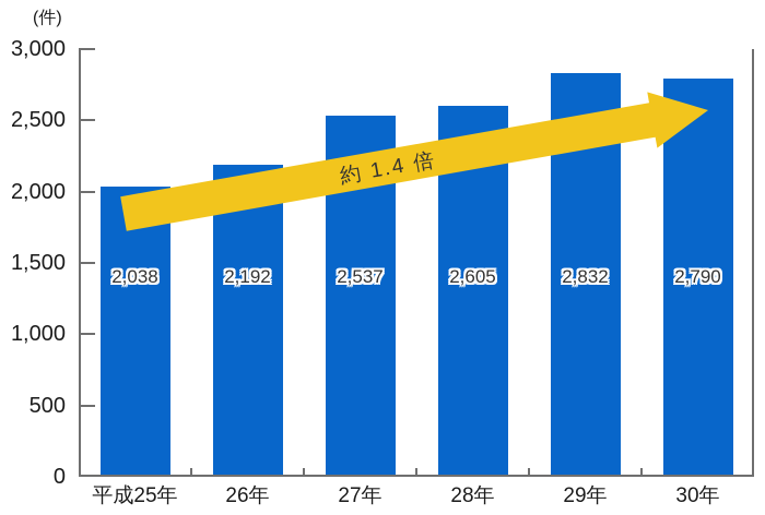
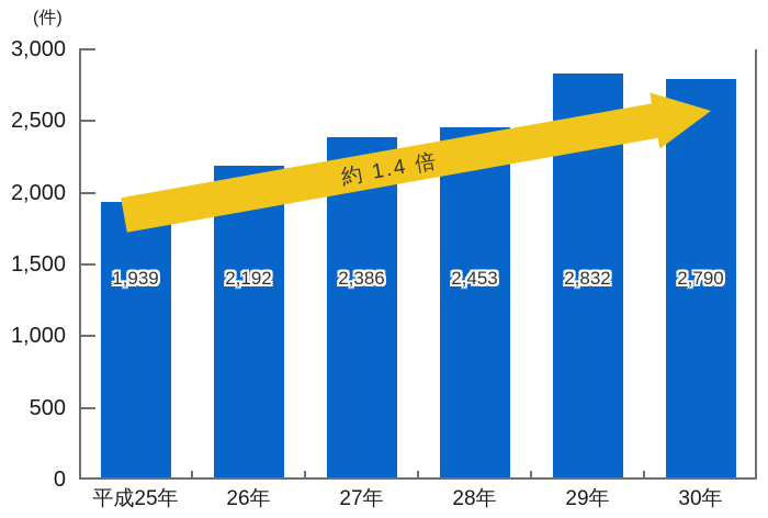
平成25年: 2,038 -> 1,939
27年: 2,537 -> 2,386
28年: 2,605 -> 2,453
